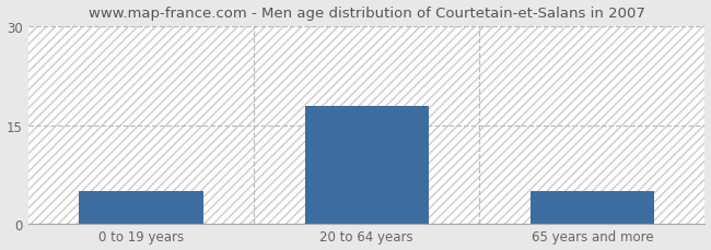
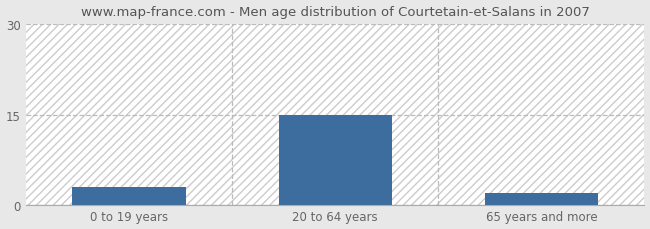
0 to 19 years: 5 -> 3
20 to 64 years: 18 -> 15
65 years and more: 5 -> 2
